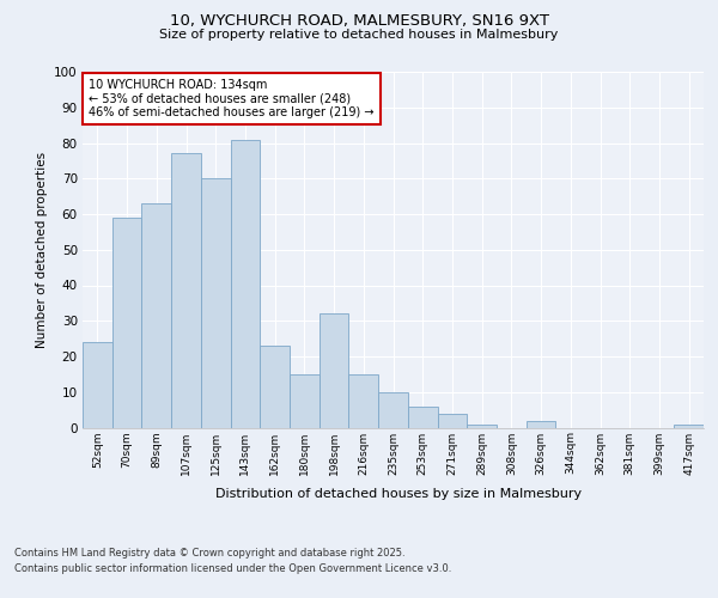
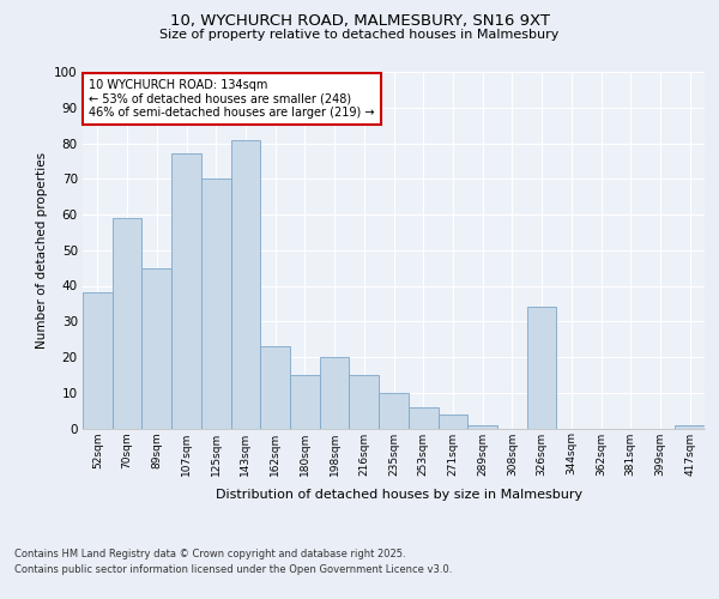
52sqm: 24 -> 38
89sqm: 63 -> 45
198sqm: 32 -> 20
326sqm: 2 -> 34
